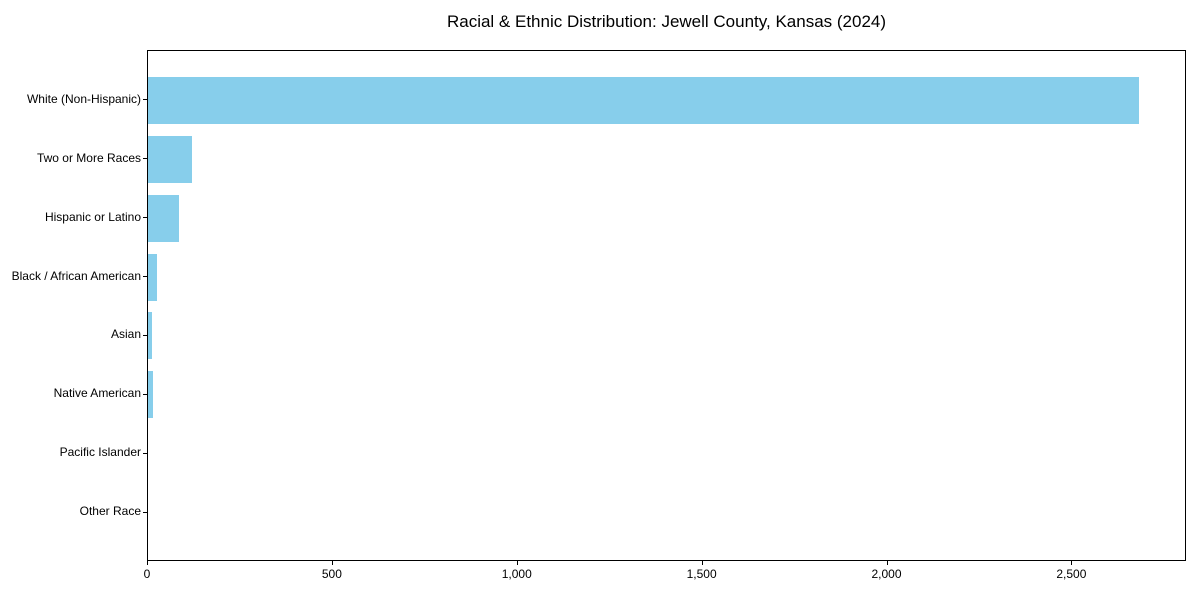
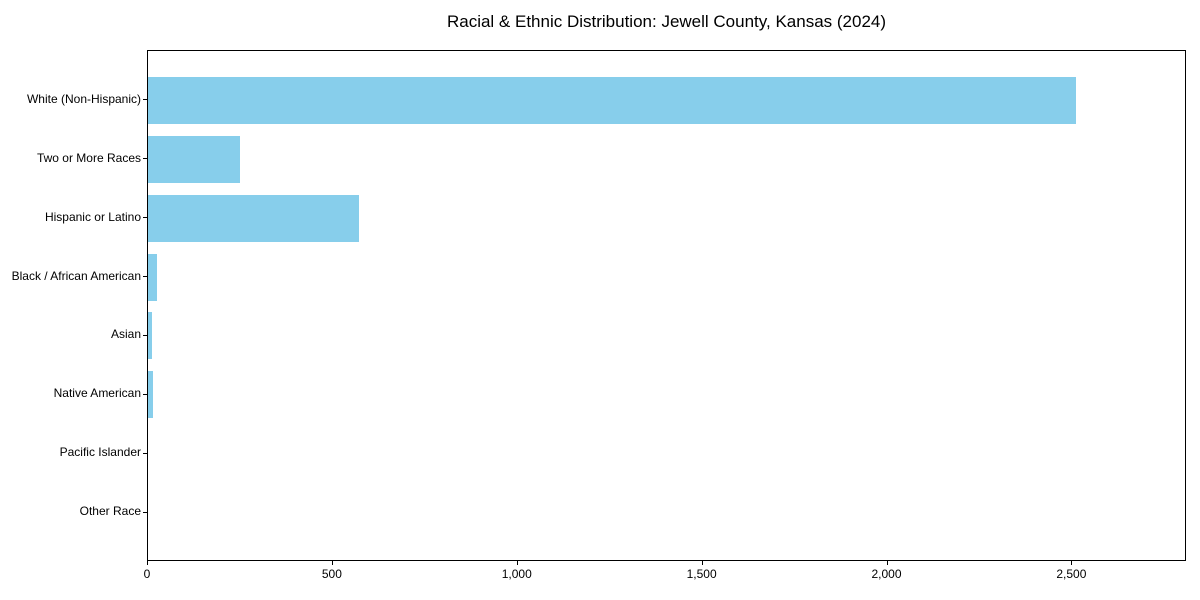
White (Non-Hispanic): 2680 -> 2510
Two or More Races: 120 -> 250
Hispanic or Latino: 80 -> 570
